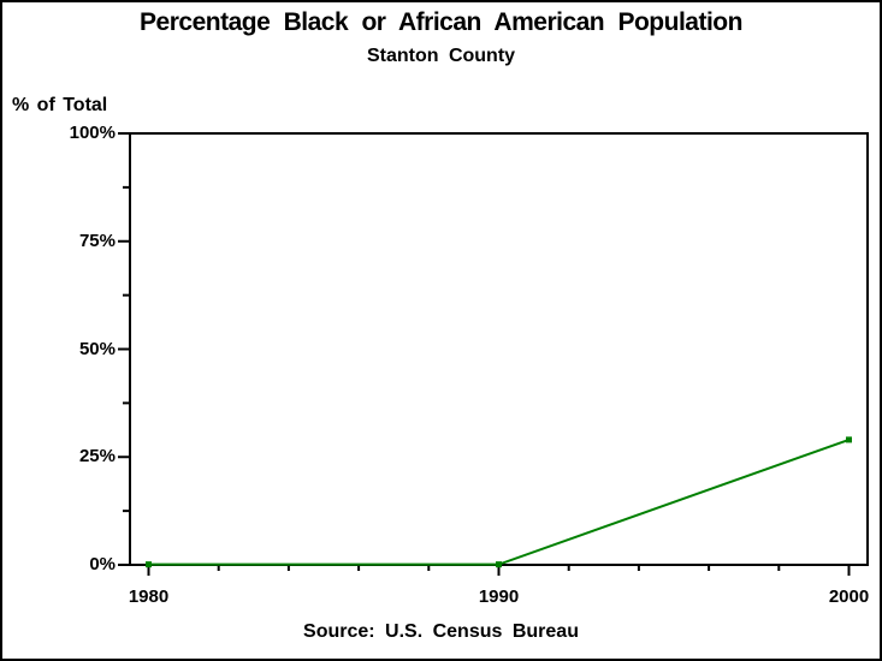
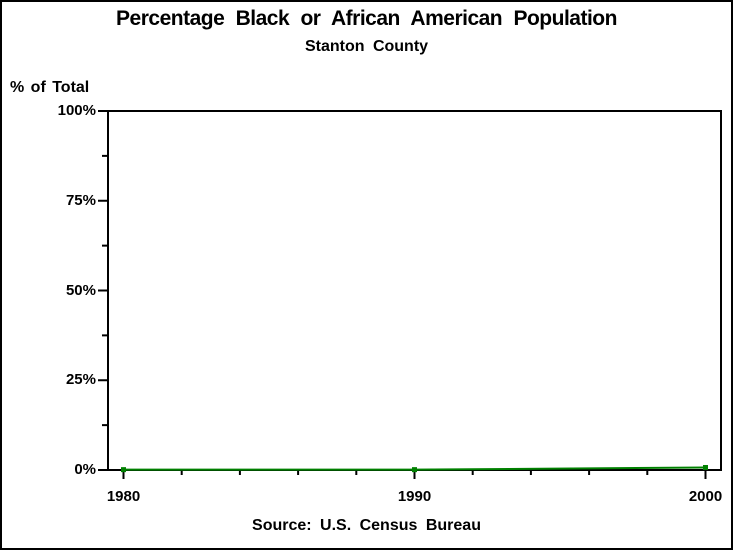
2000: 29% -> 1%
